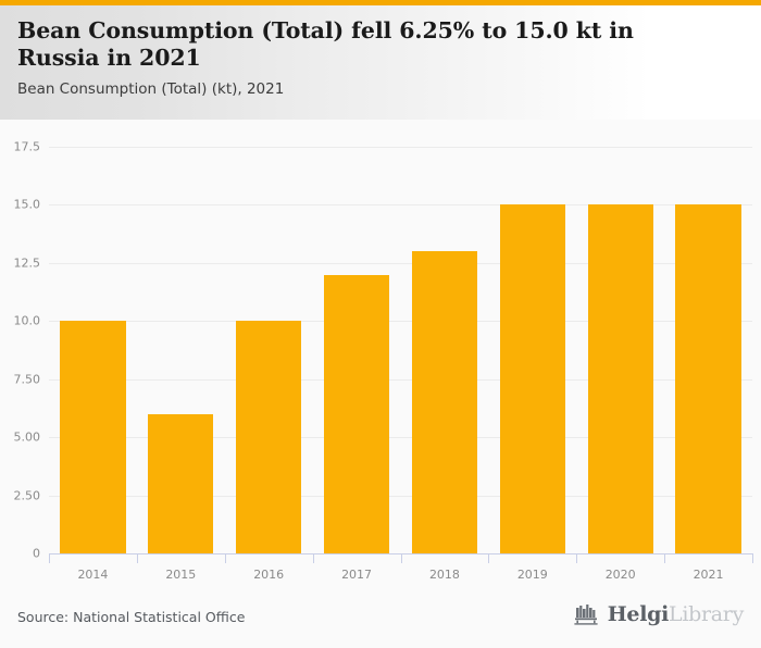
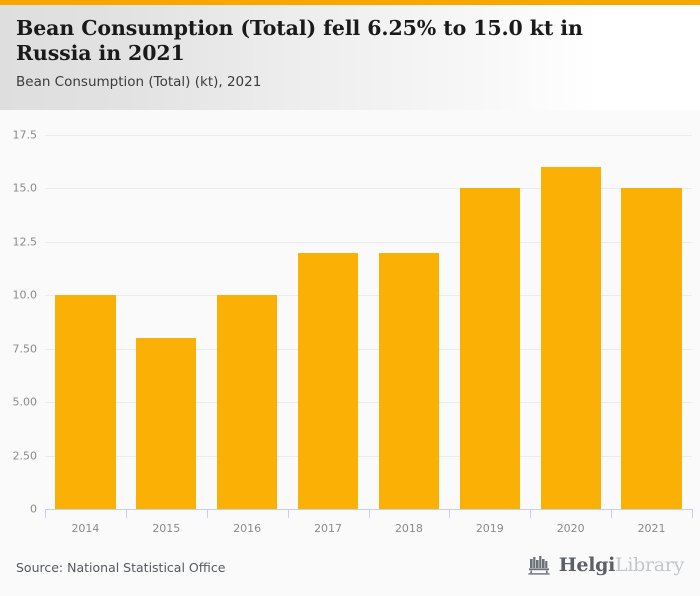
2015: 6 -> 8
2018: 13 -> 12
2020: 15 -> 16
